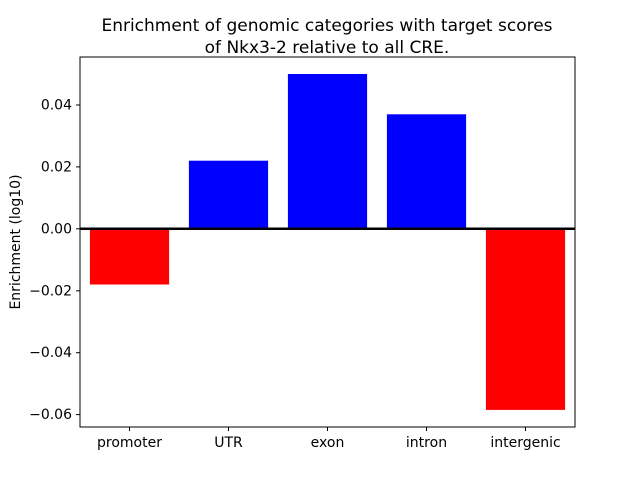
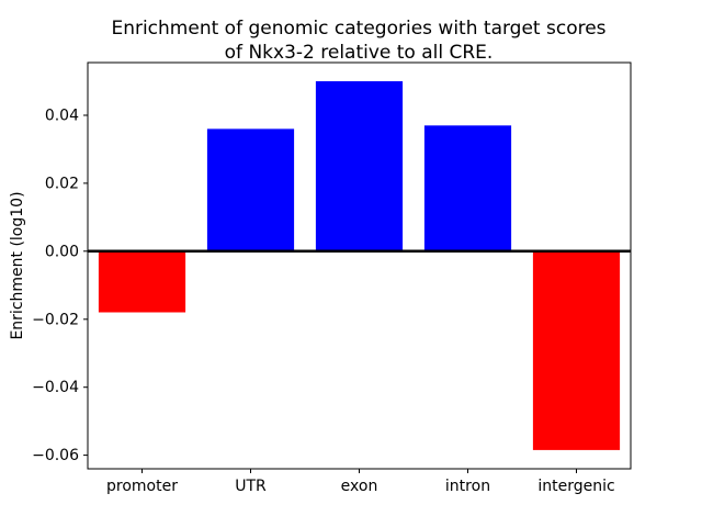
UTR: 0.022 -> 0.036
